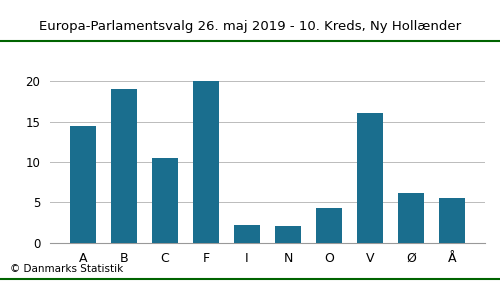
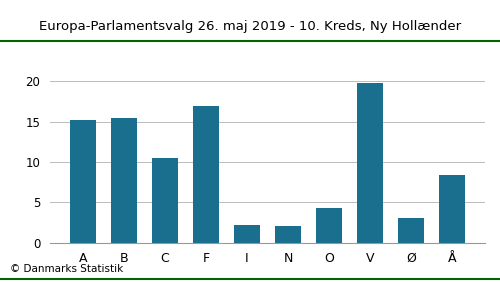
A: 14.5 -> 15.2
B: 19.0 -> 15.4
F: 20.1 -> 17.0
V: 16.1 -> 19.8
Ø: 6.1 -> 3.0
Å: 5.5 -> 8.4
